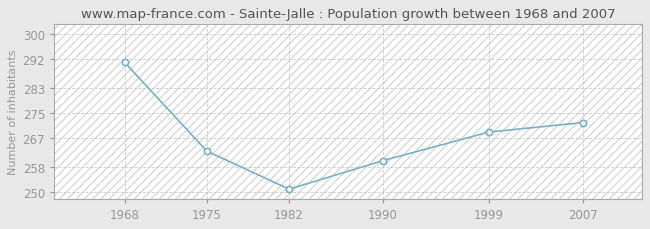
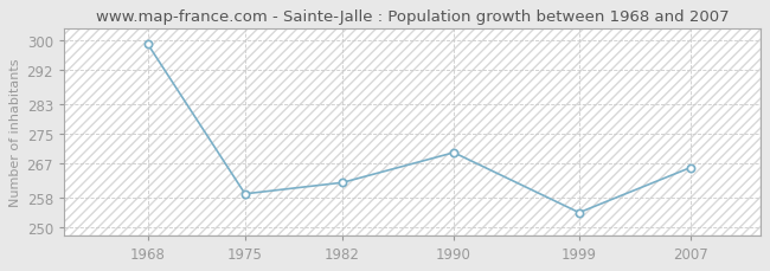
1968: 291 -> 299
1975: 263 -> 259
1982: 251 -> 262
1990: 260 -> 270
1999: 269 -> 254
2007: 272 -> 266
